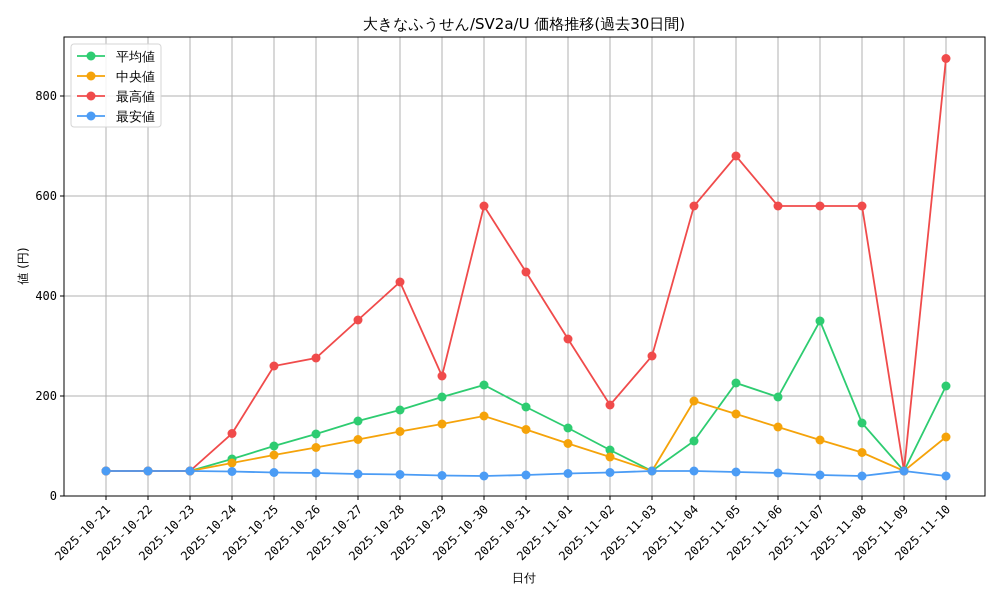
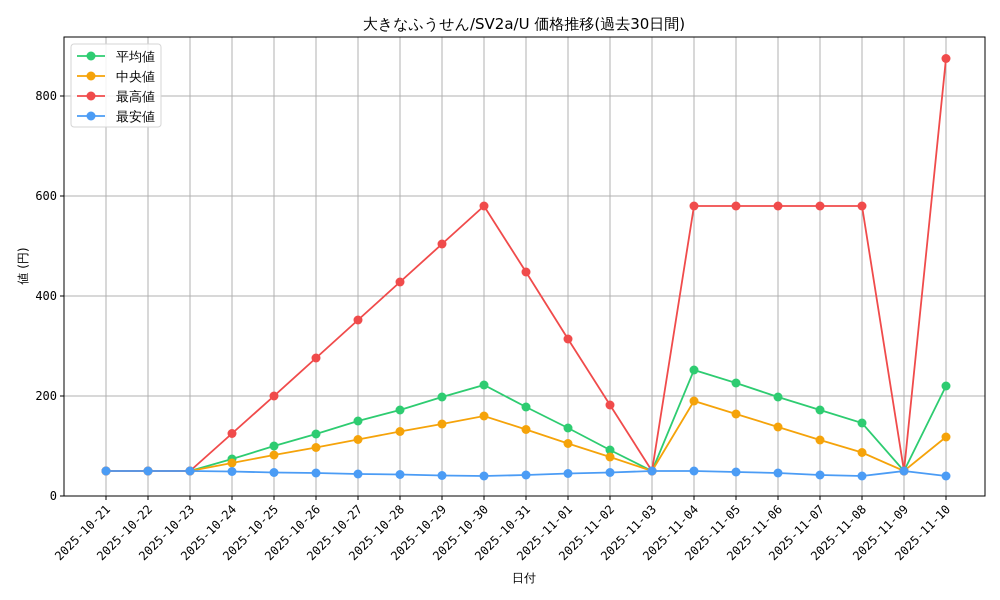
最高値/2025-10-25: 260 -> 200
最高値/2025-10-29: 240 -> 500
最高値/2025-11-03: 280 -> 50
平均値/2025-11-04: 110 -> 250
最高値/2025-11-05: 680 -> 580
平均値/2025-11-07: 350 -> 170
